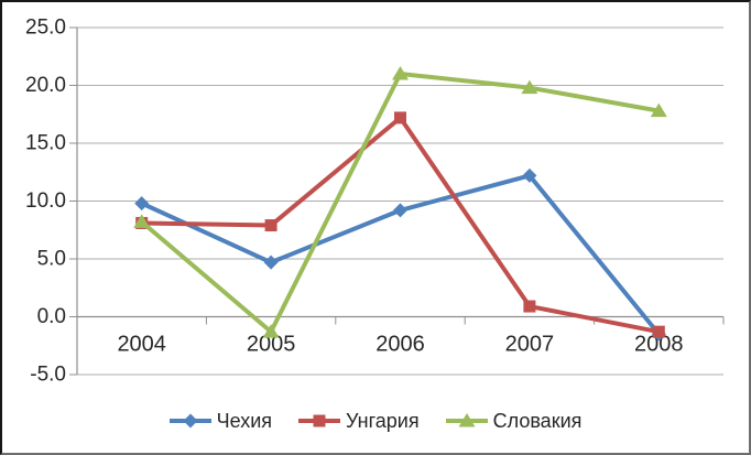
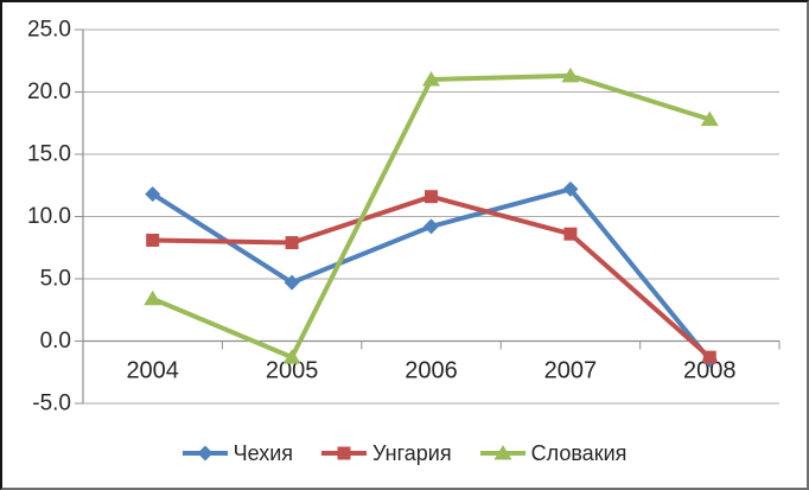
Чехия/2004: 9.8 -> 11.8
Словакия/2004: 8.2 -> 3.4
Унгария/2006: 17.2 -> 11.6
Унгария/2007: 0.9 -> 8.6
Словакия/2007: 19.8 -> 21.3
